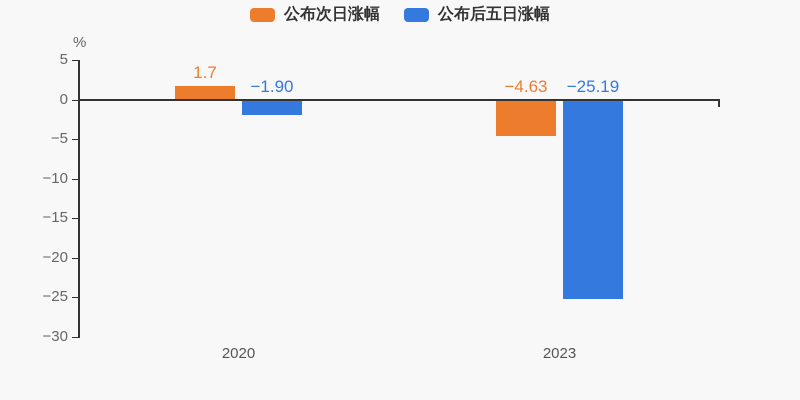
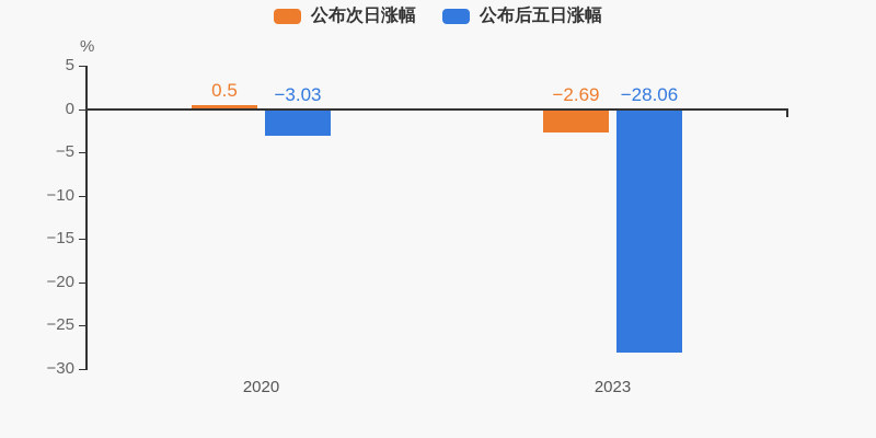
公布次日涨幅/2020: 1.7 -> 0.5
公布后五日涨幅/2020: −1.90 -> −3.03
公布次日涨幅/2023: −4.63 -> −2.69
公布后五日涨幅/2023: −25.19 -> −28.06
